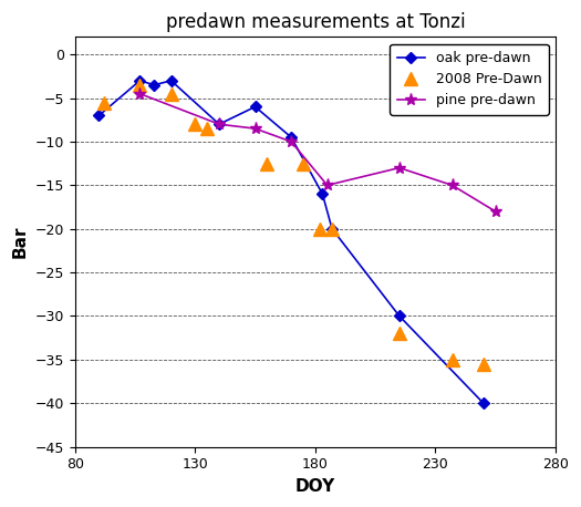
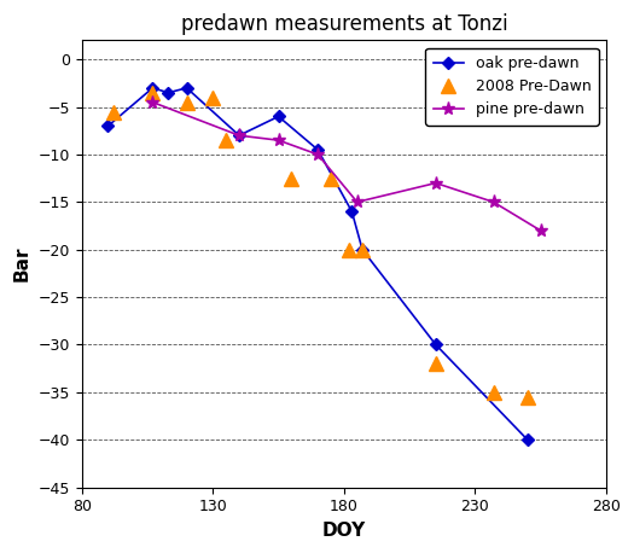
2008 Pre-Dawn/130: -8.0 -> -4.0
